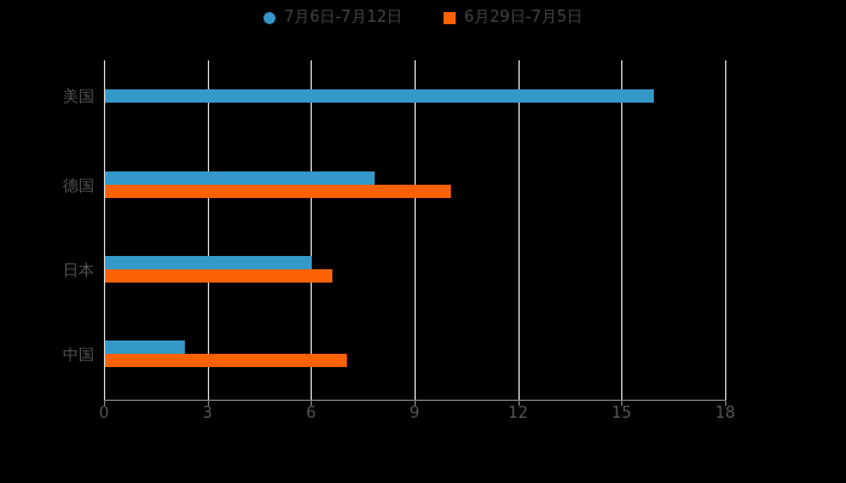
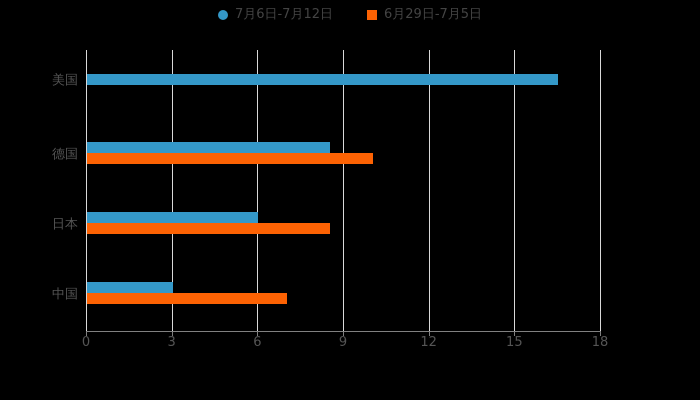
7月6日-7月12日/美国: 15.9 -> 16.5
7月6日-7月12日/德国: 7.8 -> 8.5
6月29日-7月5日/日本: 6.6 -> 8.5
7月6日-7月12日/中国: 2.3 -> 3.0
